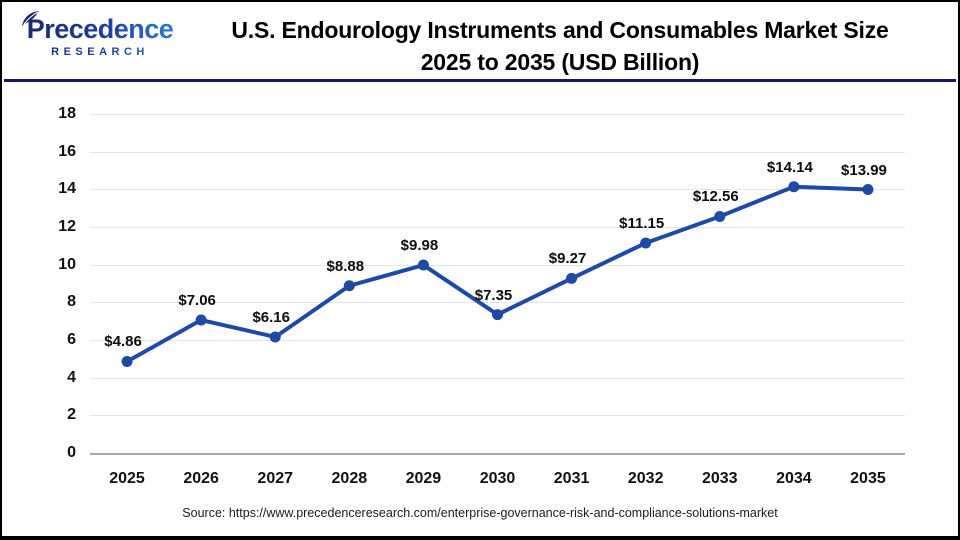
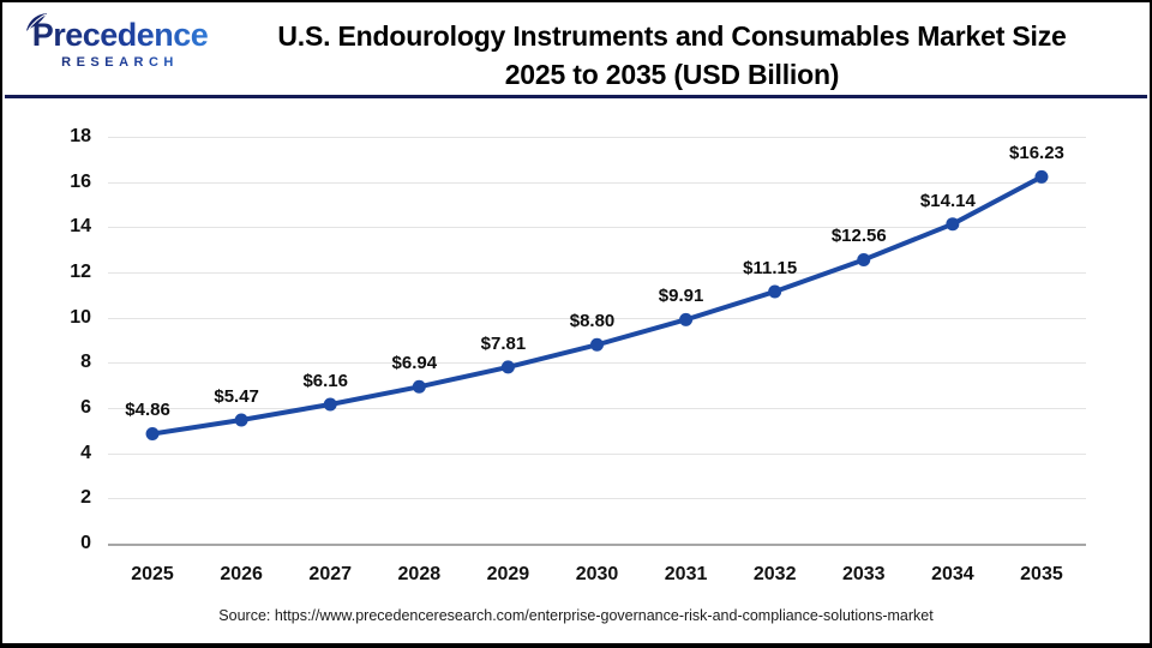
2026: $7.06 -> $5.47
2028: $8.88 -> $6.94
2029: $9.98 -> $7.81
2030: $7.35 -> $8.80
2031: $9.27 -> $9.91
2035: $13.99 -> $16.23
